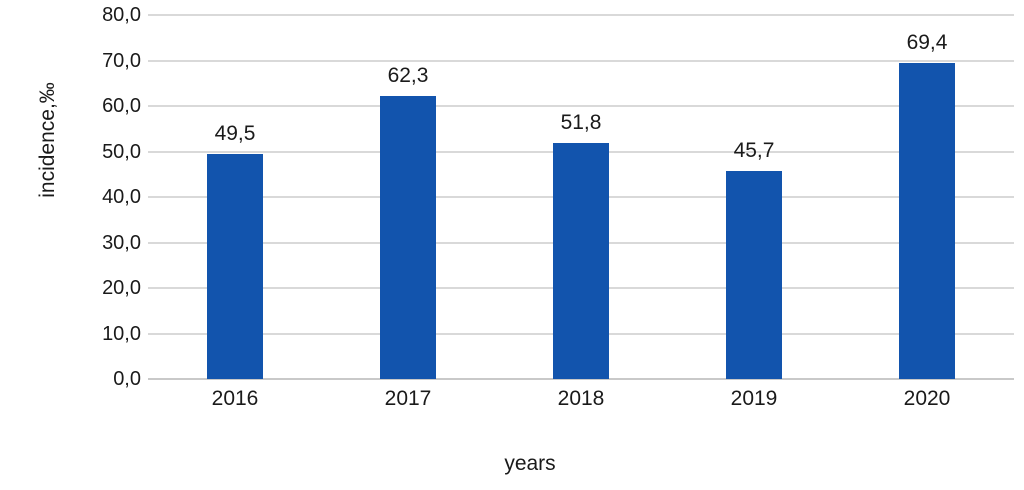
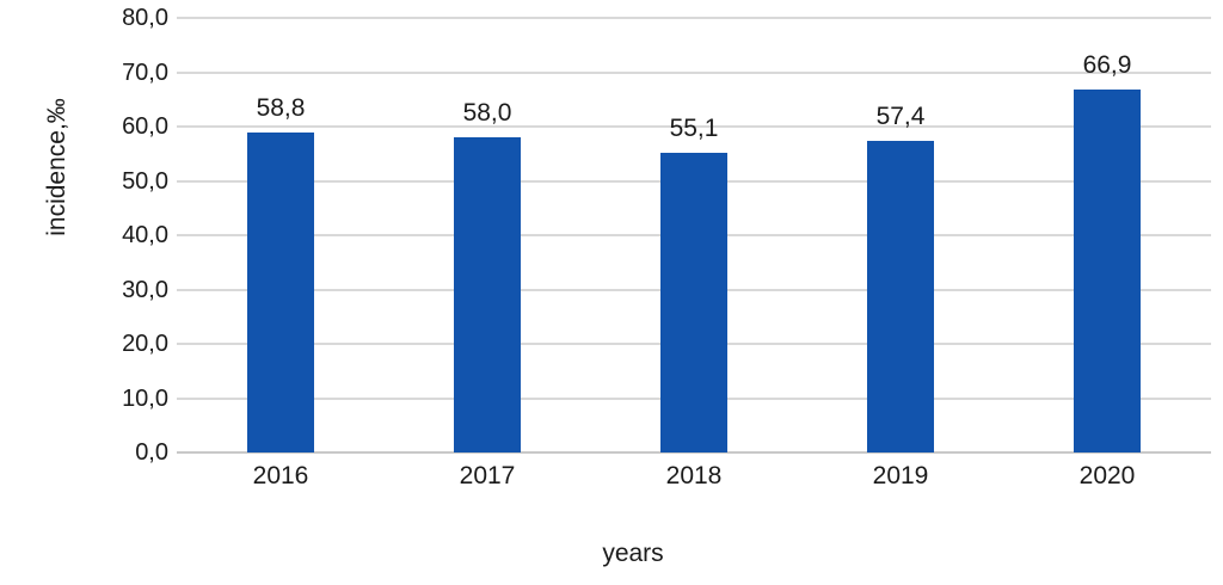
2016: 49,5 -> 58,8
2017: 62,3 -> 58,0
2018: 51,8 -> 55,1
2019: 45,7 -> 57,4
2020: 69,4 -> 66,9
